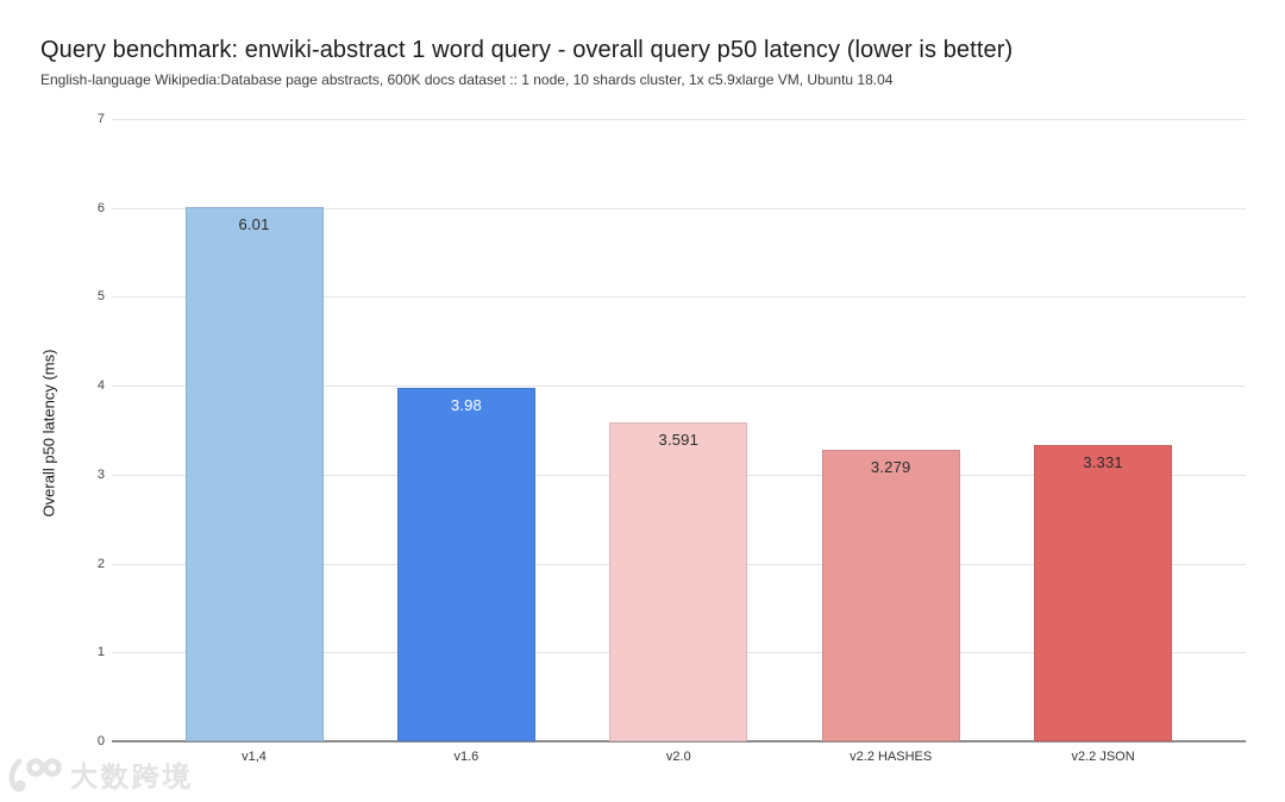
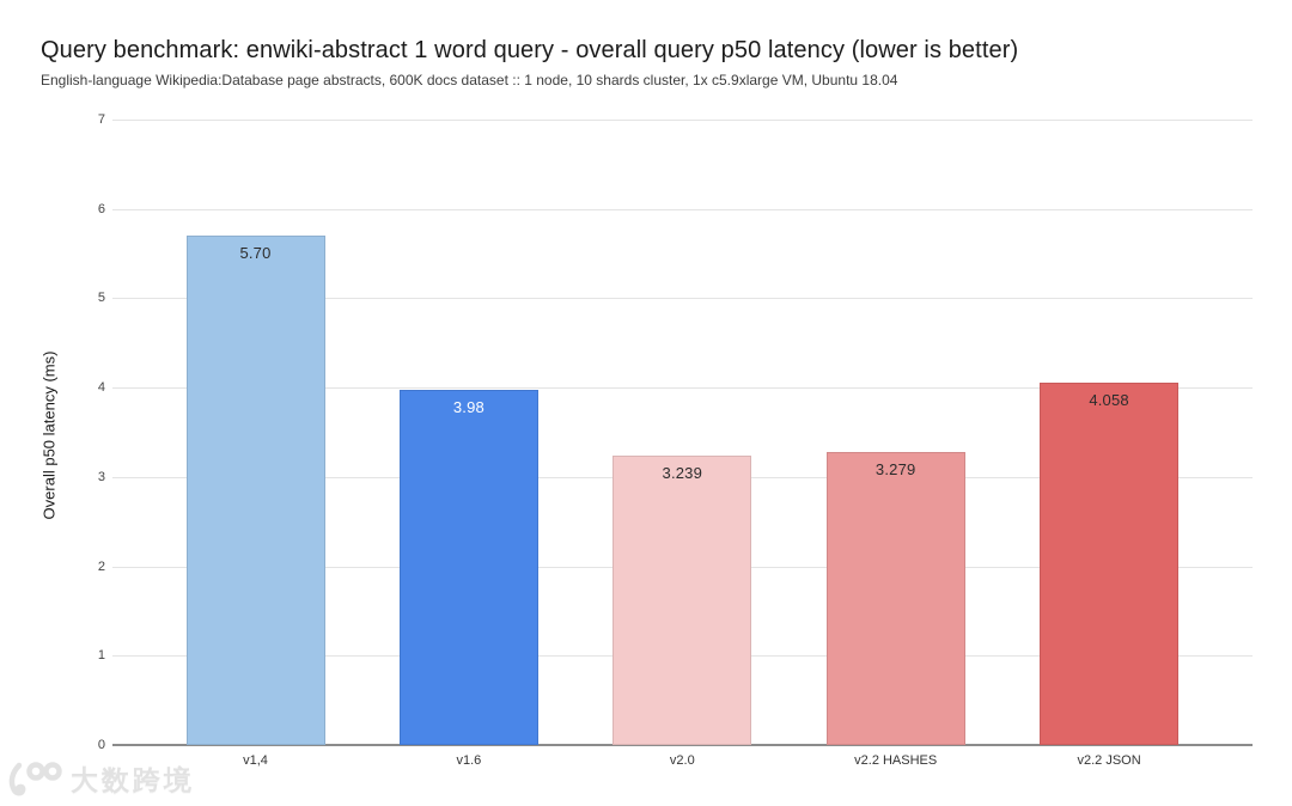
v1,4: 6.01 -> 5.70
v2.0: 3.591 -> 3.239
v2.2 JSON: 3.331 -> 4.058
